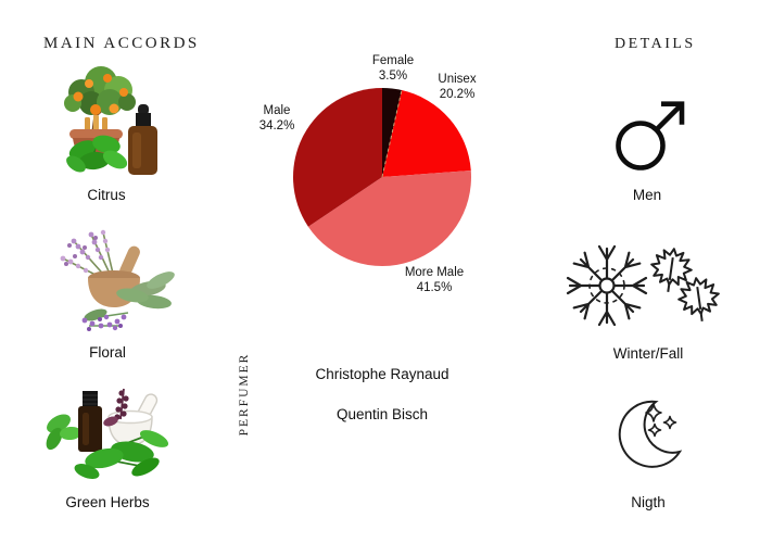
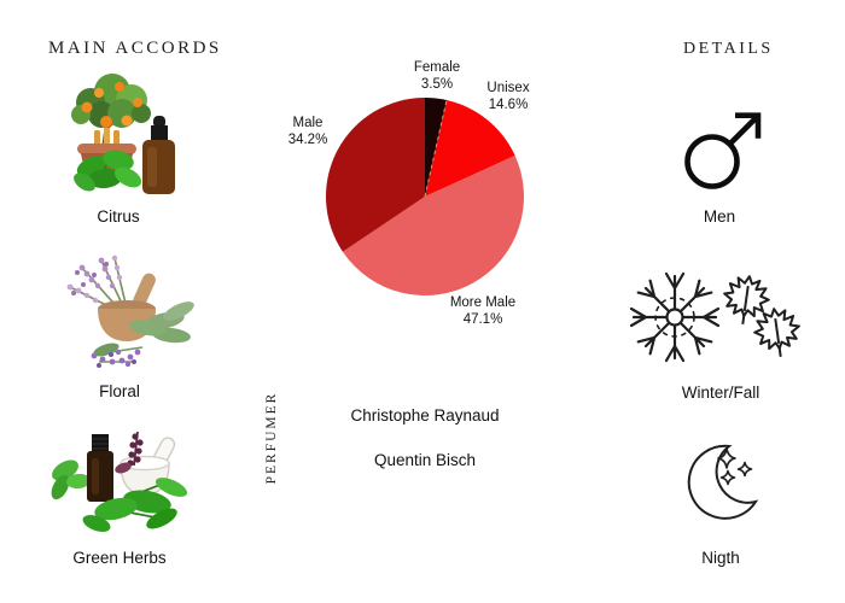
Unisex: 20.2% -> 14.6%
More Male: 41.5% -> 47.1%
